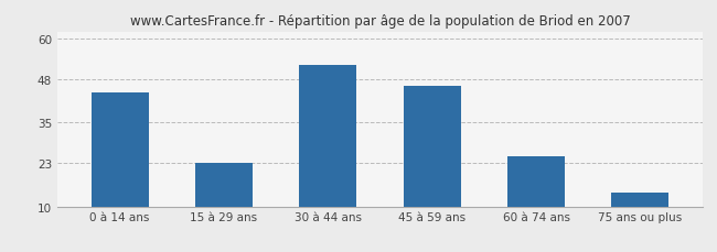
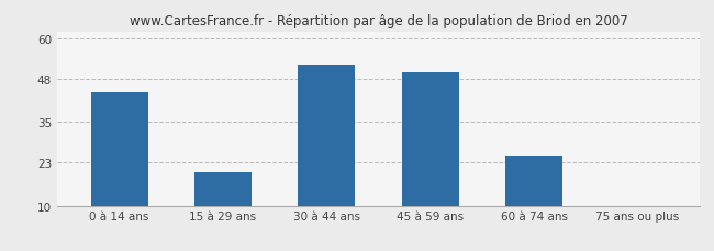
15 à 29 ans: 23 -> 20
45 à 59 ans: 46 -> 50
75 ans ou plus: 14 -> 10
